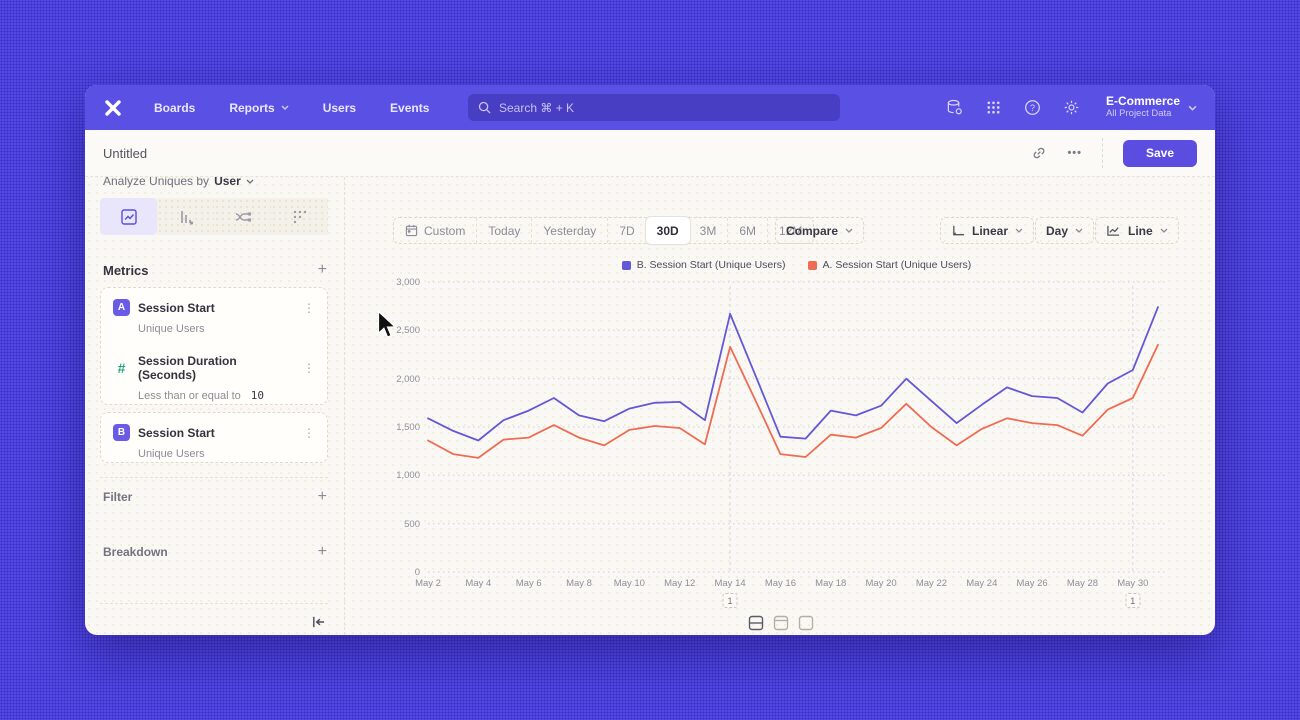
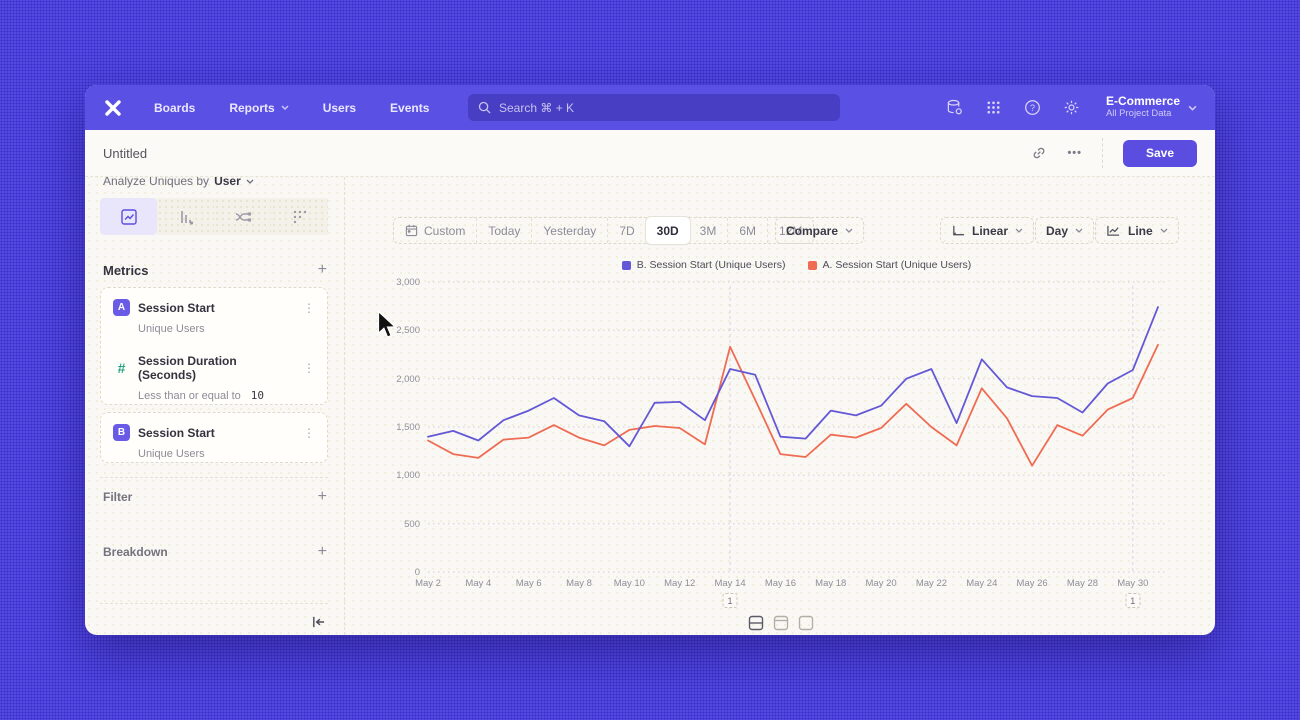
B. Session Start (Unique Users)/May 2: 1600 -> 1400
B. Session Start (Unique Users)/May 10: 1700 -> 1300
B. Session Start (Unique Users)/May 14: 2700 -> 2100
B. Session Start (Unique Users)/May 22: 1800 -> 2100
B. Session Start (Unique Users)/May 24: 1700 -> 2200
A. Session Start (Unique Users)/May 24: 1500 -> 1900
A. Session Start (Unique Users)/May 26: 1500 -> 1100
